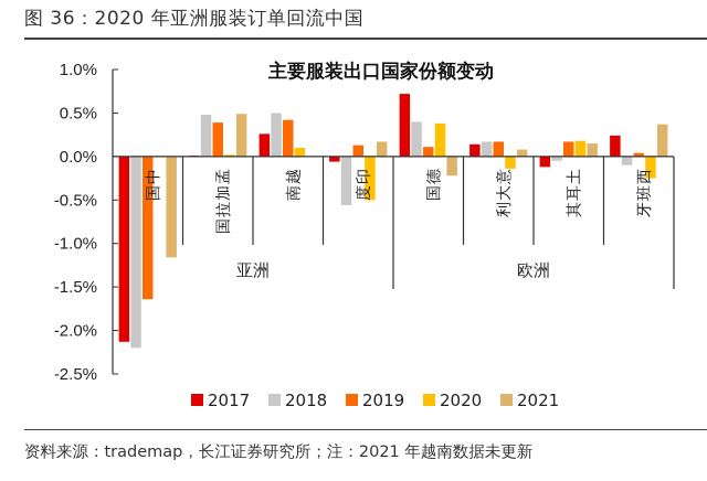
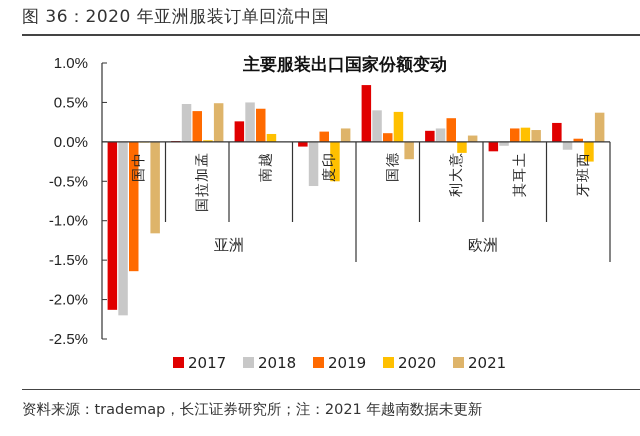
2019/意大利: 0.2% -> 0.3%
